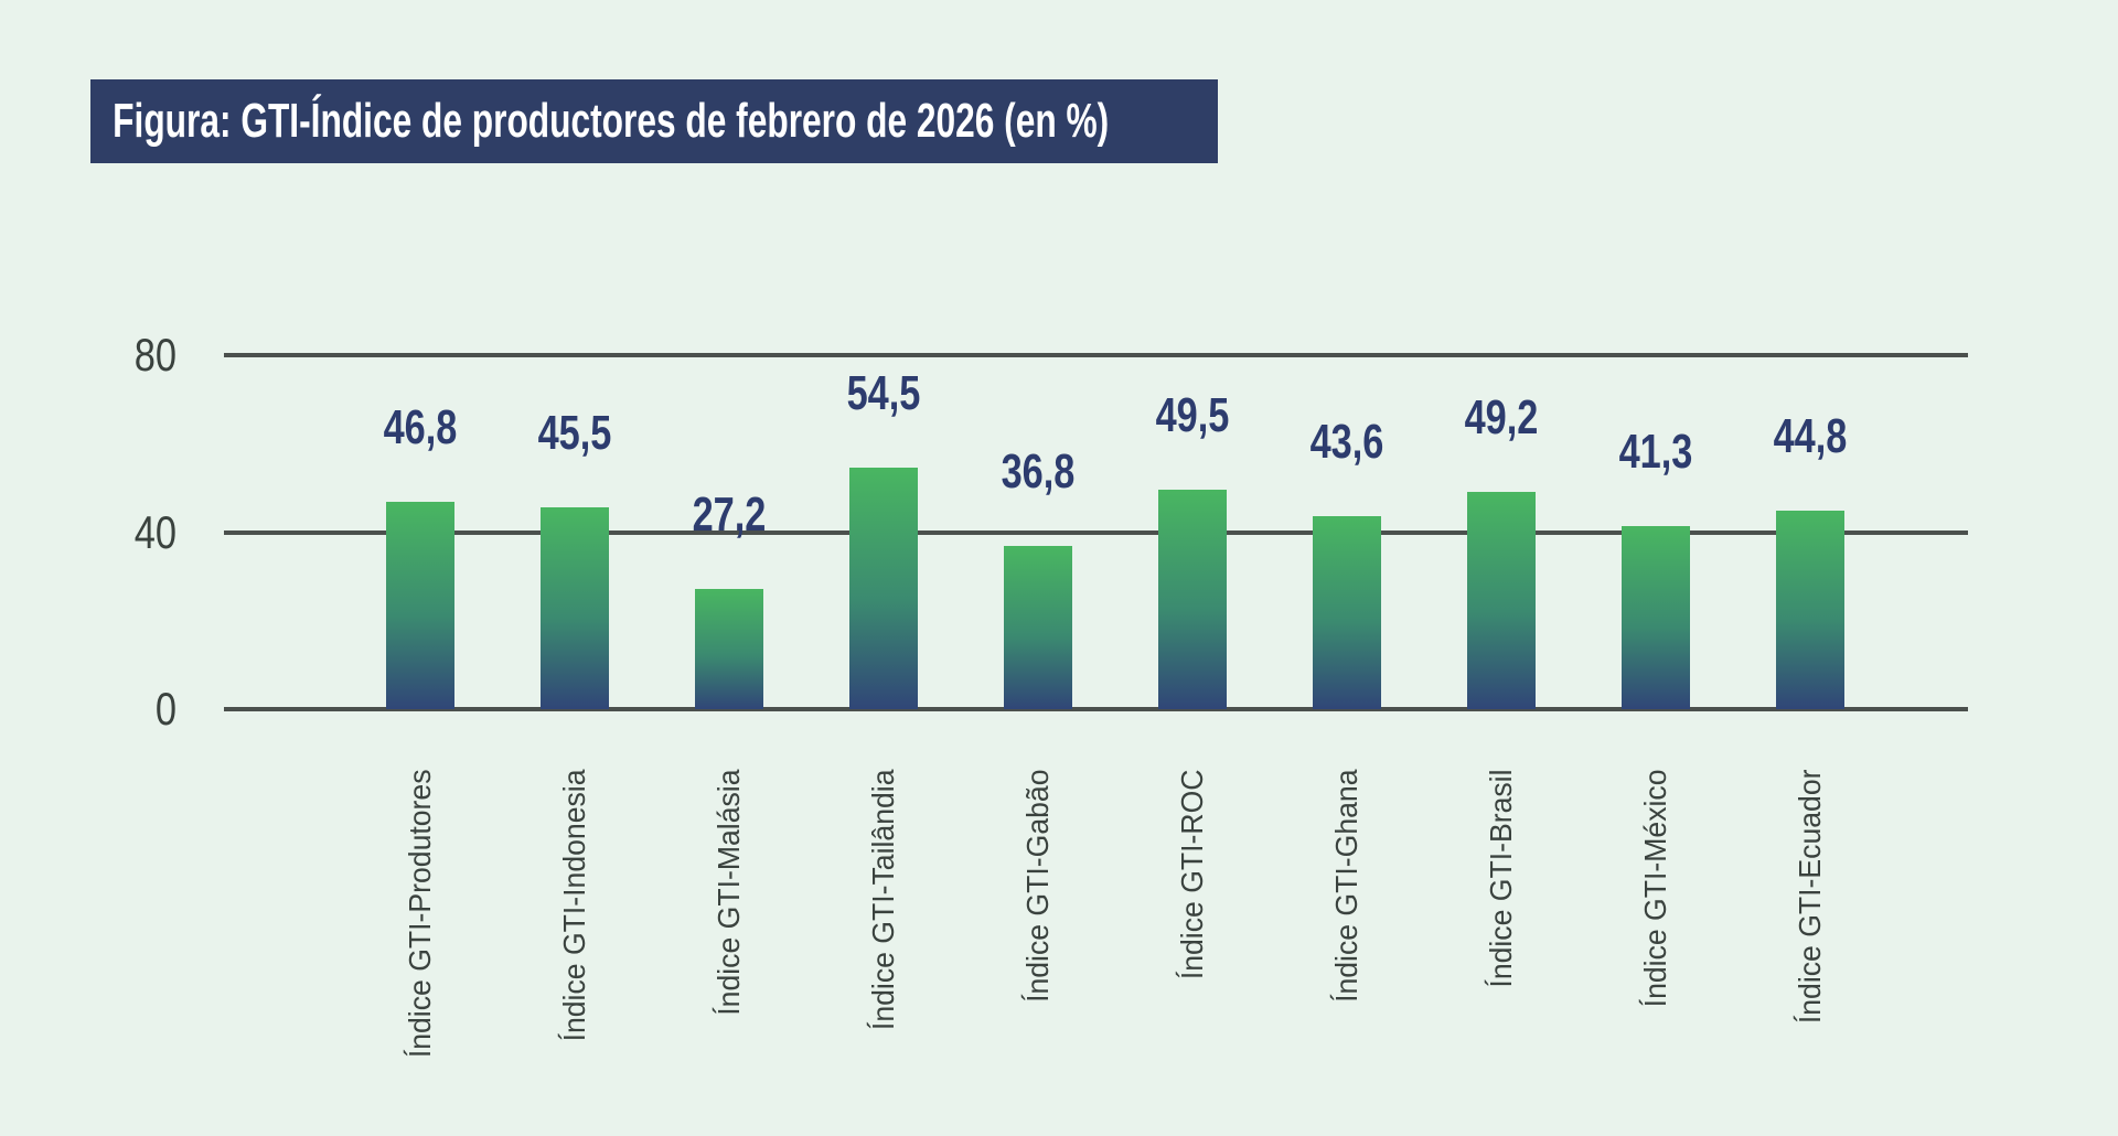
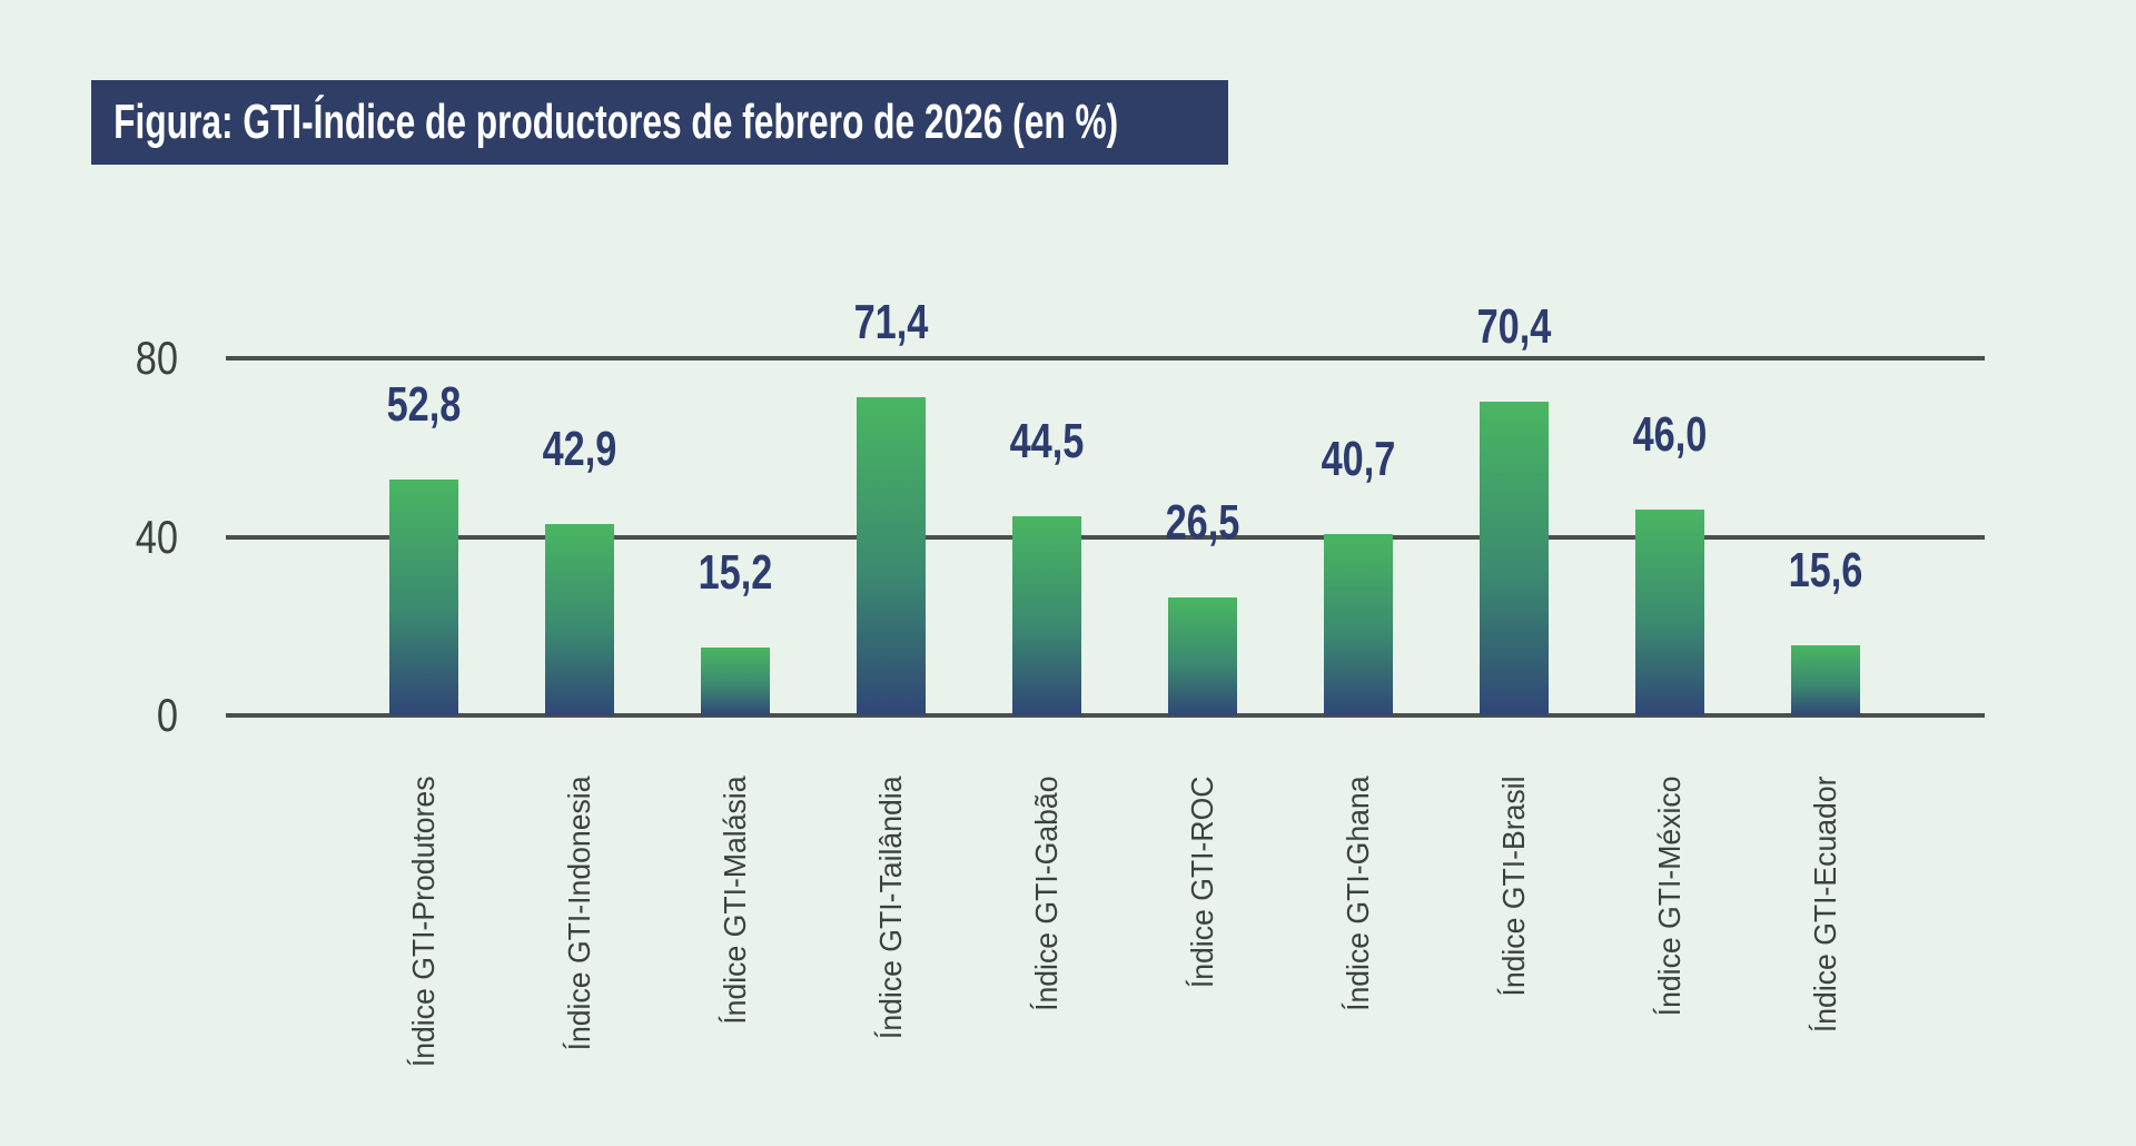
Índice GTI-Produtores: 46,8 -> 52,8
Índice GTI-Indonesia: 45,5 -> 42,9
Índice GTI-Malásia: 27,2 -> 15,2
Índice GTI-Tailândia: 54,5 -> 71,4
Índice GTI-Gabão: 36,8 -> 44,5
Índice GTI-ROC: 49,5 -> 26,5
Índice GTI-Ghana: 43,6 -> 40,7
Índice GTI-Brasil: 49,2 -> 70,4
Índice GTI-México: 41,3 -> 46,0
Índice GTI-Ecuador: 44,8 -> 15,6
